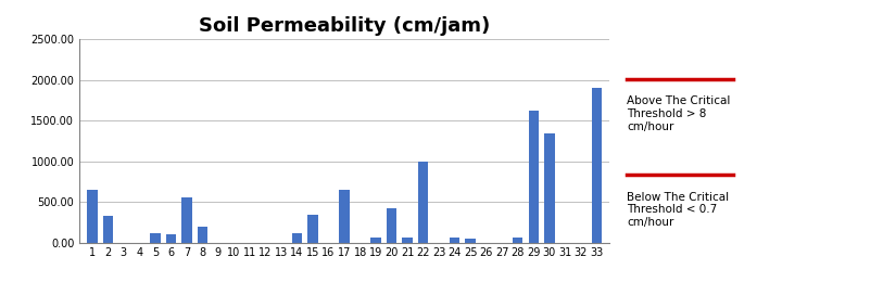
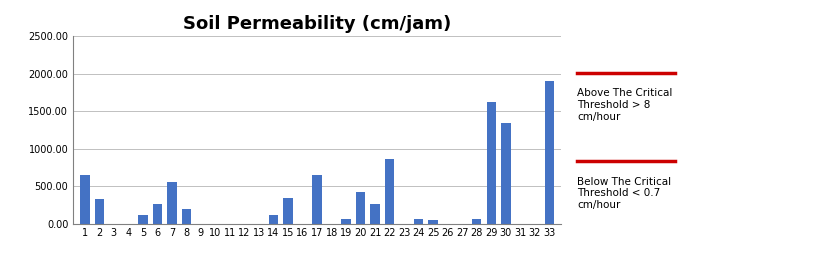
6: 100 -> 260
21: 60 -> 260
22: 1000 -> 860
